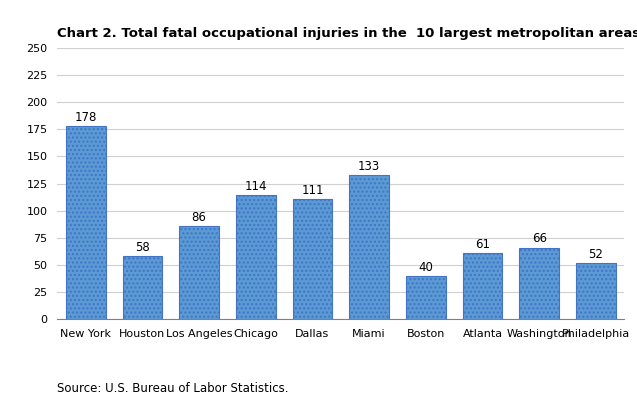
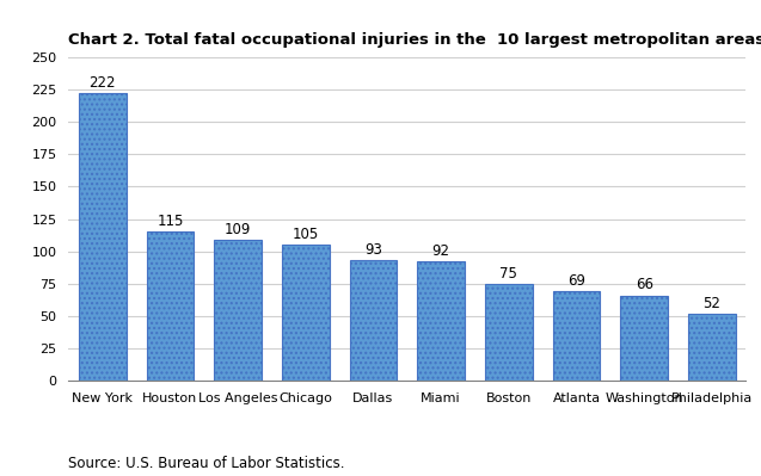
New York: 178 -> 222
Houston: 58 -> 115
Los Angeles: 86 -> 109
Chicago: 114 -> 105
Dallas: 111 -> 93
Miami: 133 -> 92
Boston: 40 -> 75
Atlanta: 61 -> 69
